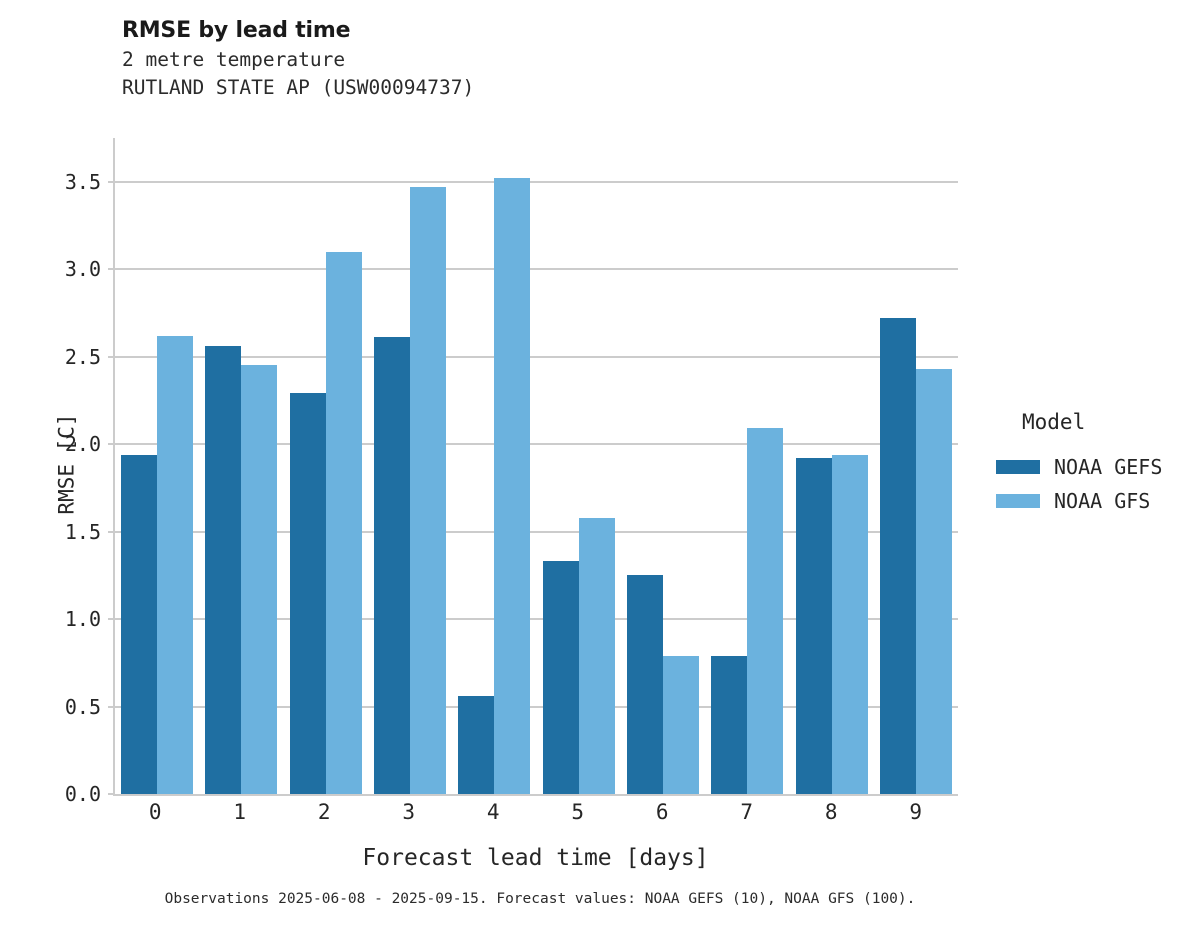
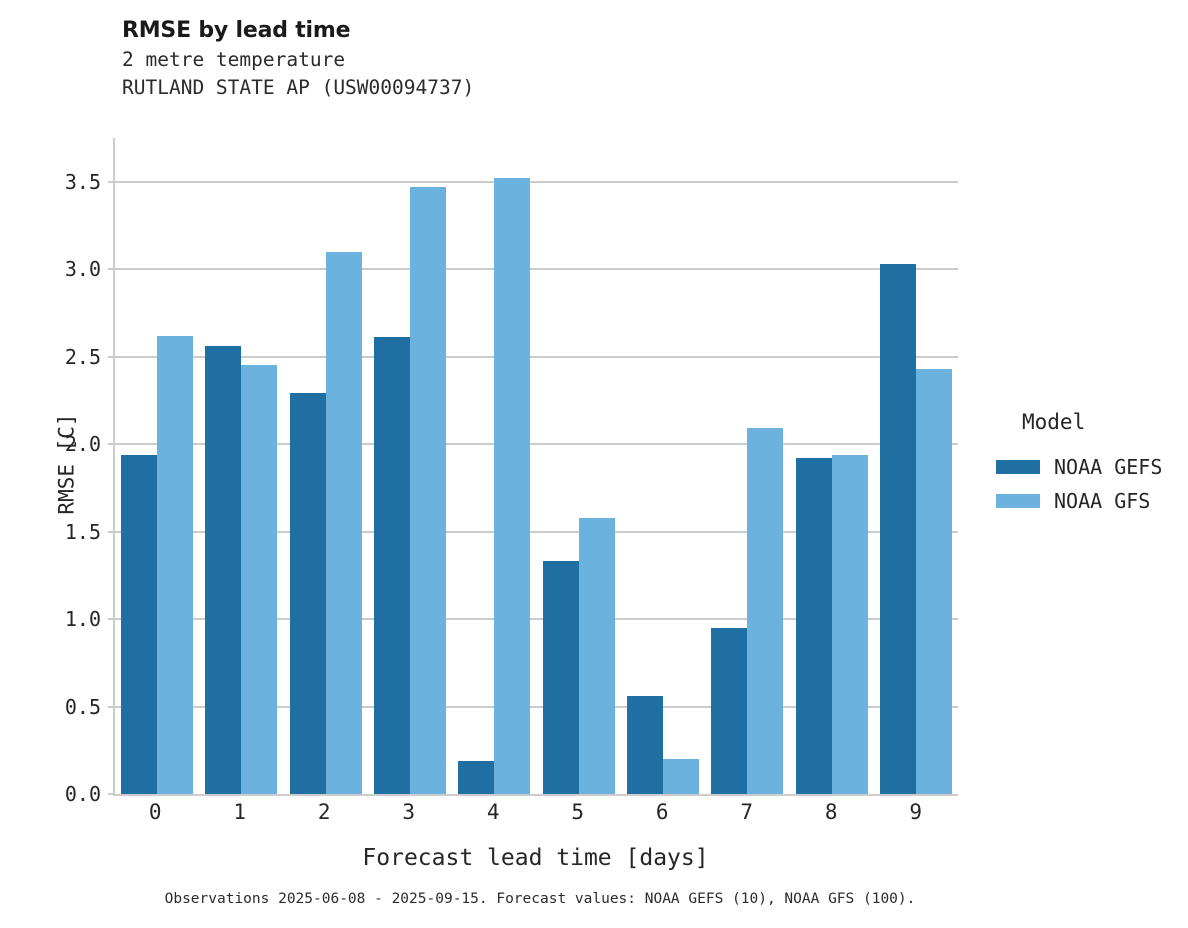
NOAA GEFS/4: 0.56 -> 0.19
NOAA GEFS/6: 1.25 -> 0.56
NOAA GFS/6: 0.79 -> 0.20
NOAA GEFS/7: 0.79 -> 0.95
NOAA GEFS/9: 2.72 -> 3.03
